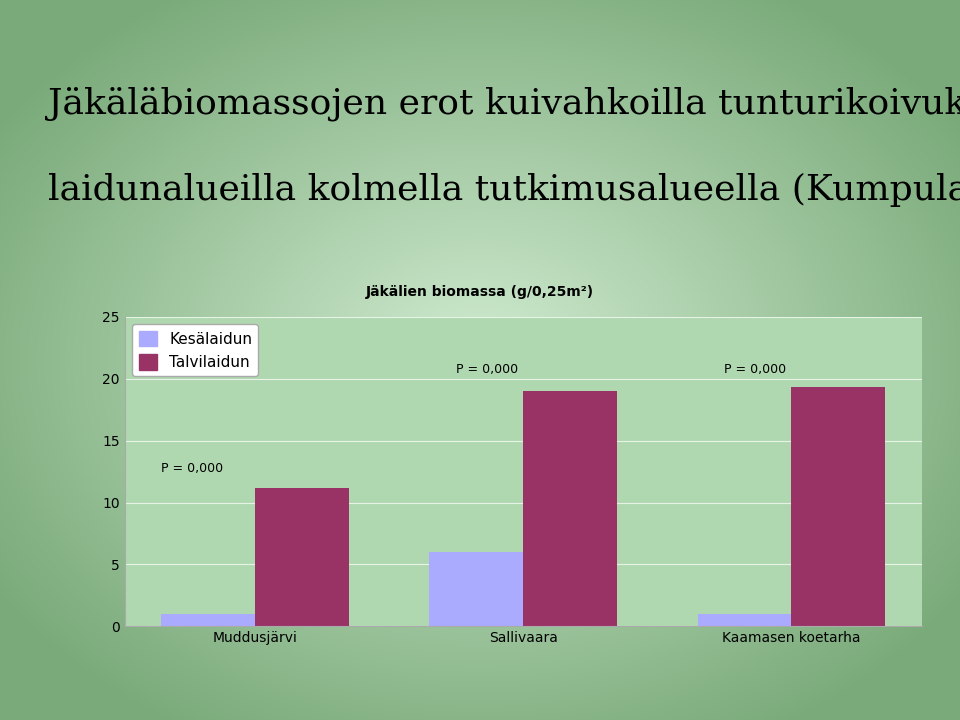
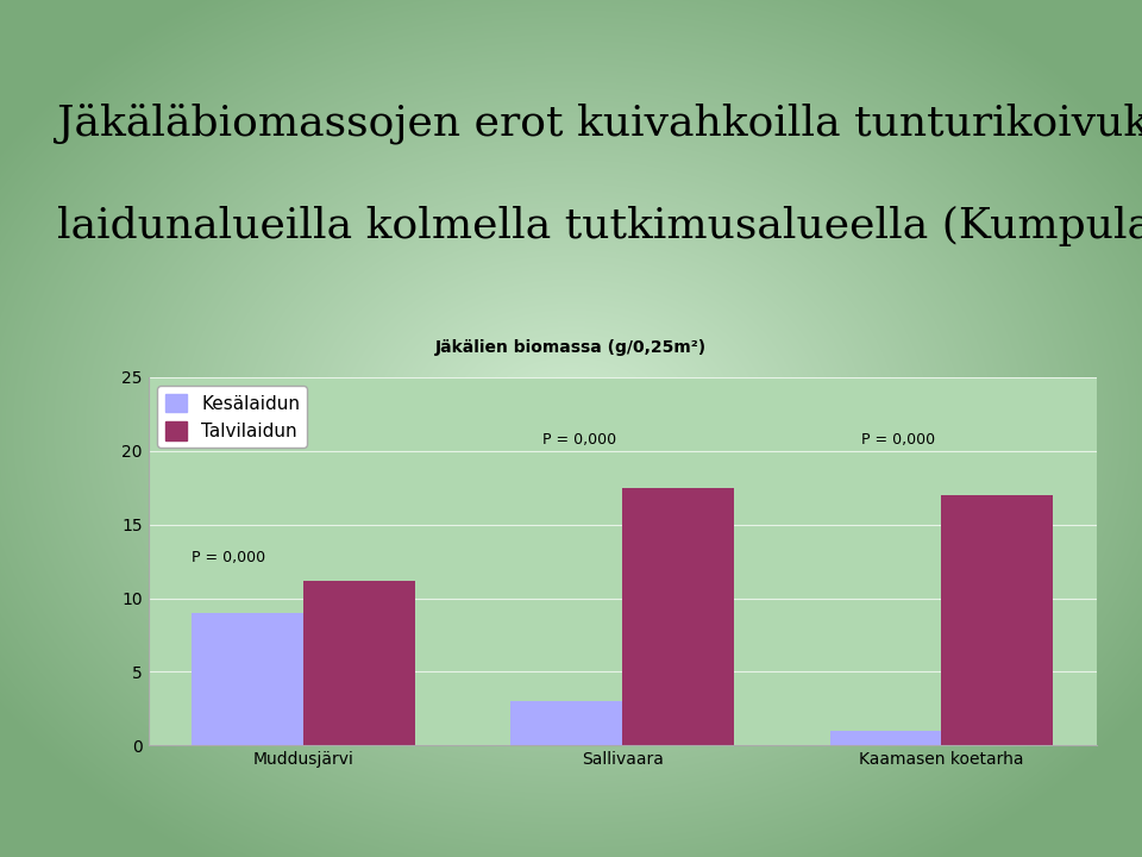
Kesälaidun/Muddusjärvi: 1 -> 9
Kesälaidun/Sallivaara: 6 -> 3
Talvilaidun/Sallivaara: 19.0 -> 17.5
Talvilaidun/Kaamasen koetarha: 19.3 -> 17.0
